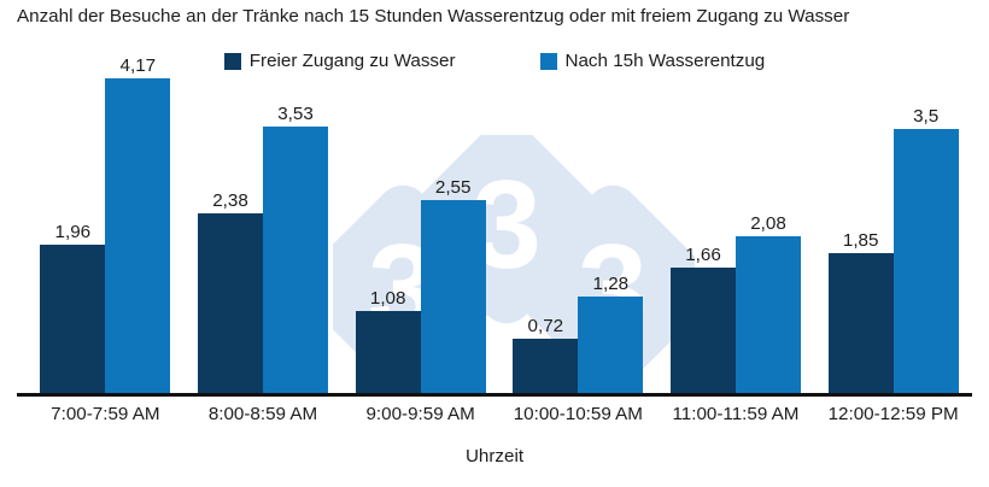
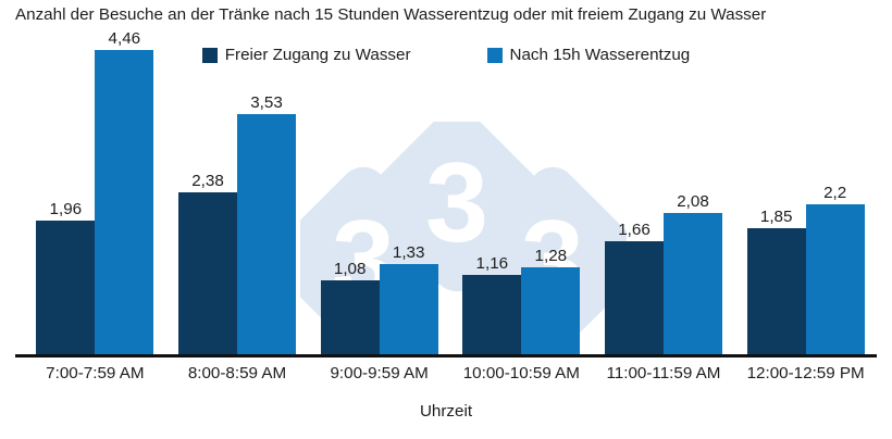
Nach 15h Wasserentzug/7:00-7:59 AM: 4,17 -> 4,46
Nach 15h Wasserentzug/9:00-9:59 AM: 2,55 -> 1,33
Freier Zugang zu Wasser/10:00-10:59 AM: 0,72 -> 1,16
Nach 15h Wasserentzug/12:00-12:59 PM: 3,5 -> 2,2
